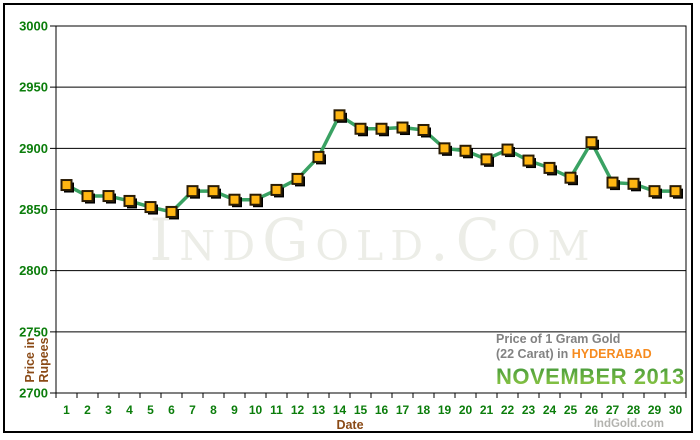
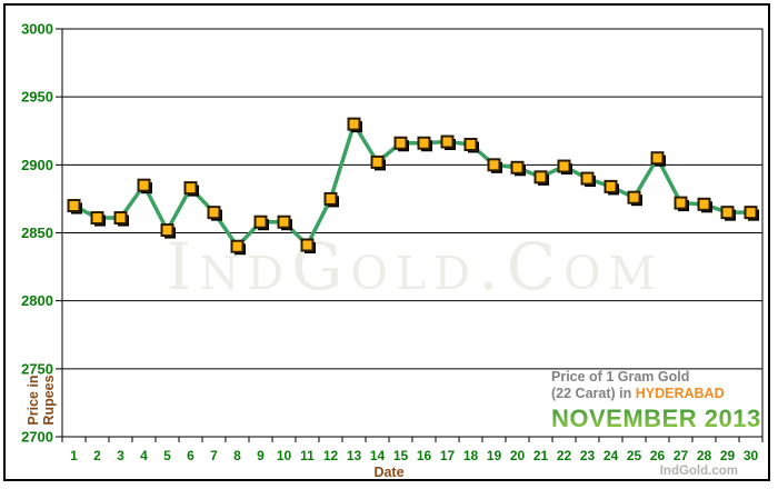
4: 2857 -> 2885
6: 2848 -> 2883
8: 2865 -> 2840
11: 2866 -> 2841
13: 2893 -> 2930
14: 2927 -> 2902
